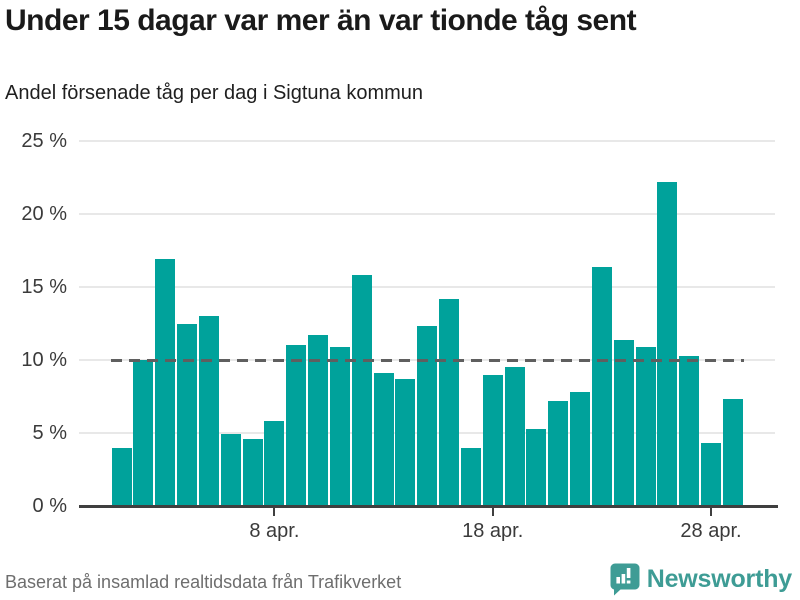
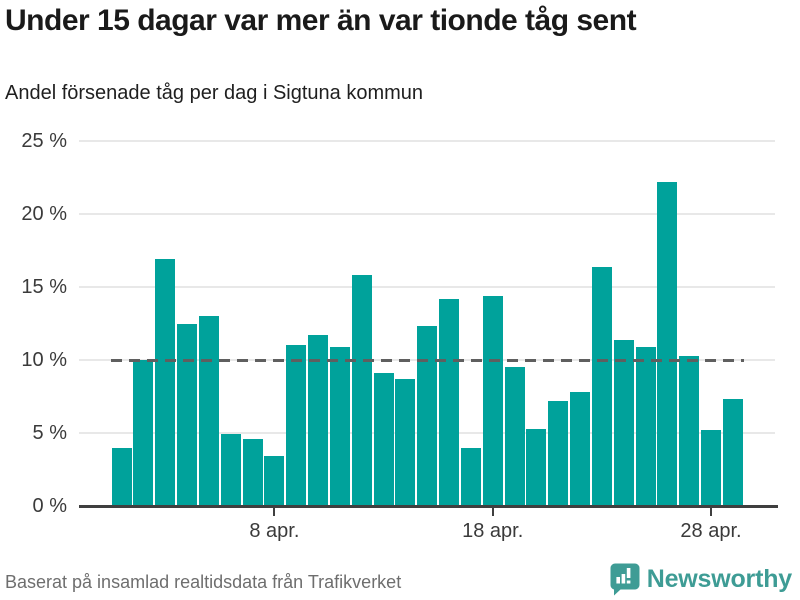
8 apr.: 5.8% -> 3.4%
18 apr.: 9.0% -> 14.4%
28 apr.: 4.3% -> 5.2%
